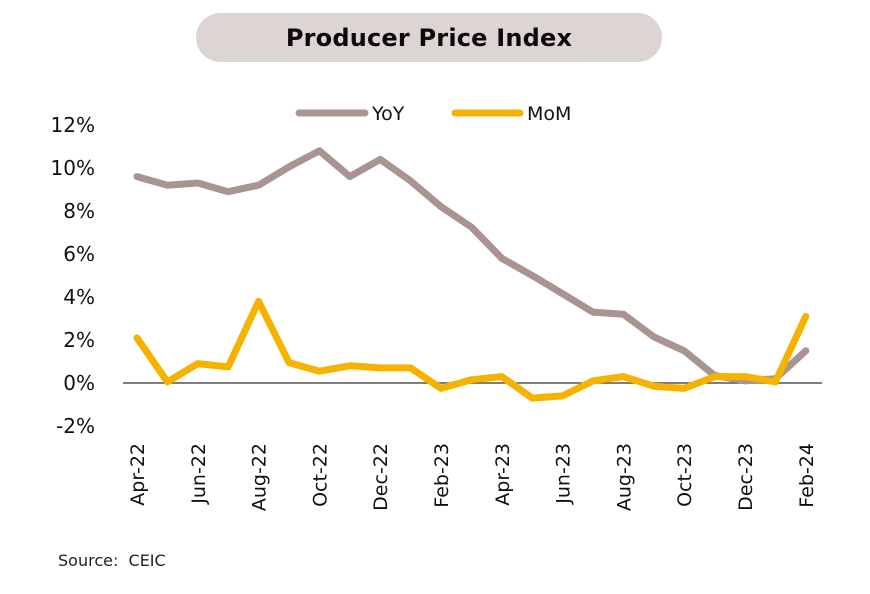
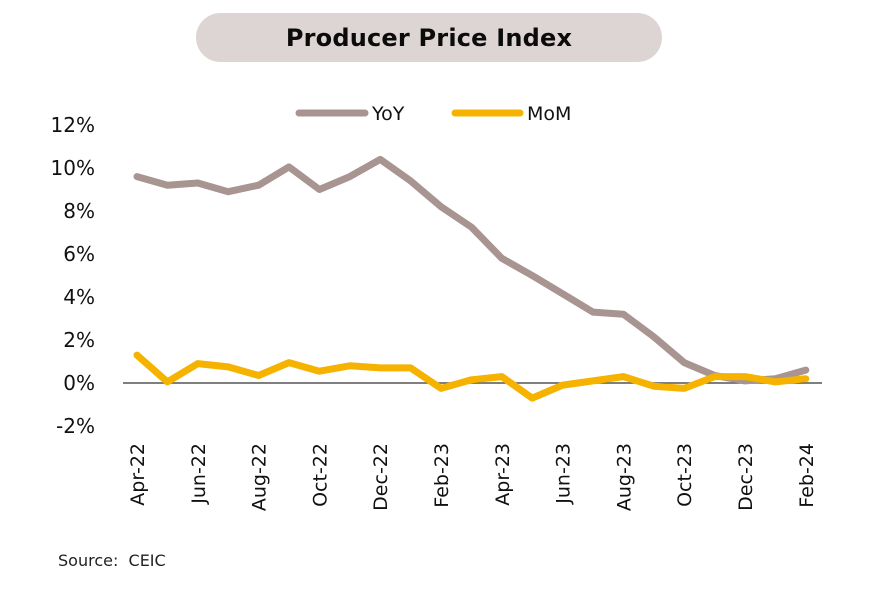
MoM/Apr-22: 2.1% -> 1.3%
MoM/Aug-22: 3.8% -> 0.3%
YoY/Oct-22: 10.8% -> 9.0%
MoM/Jun-23: -0.6% -> -0.1%
YoY/Oct-23: 1.5% -> 0.9%
YoY/Feb-24: 1.5% -> 0.6%
MoM/Feb-24: 3.1% -> 0.2%
